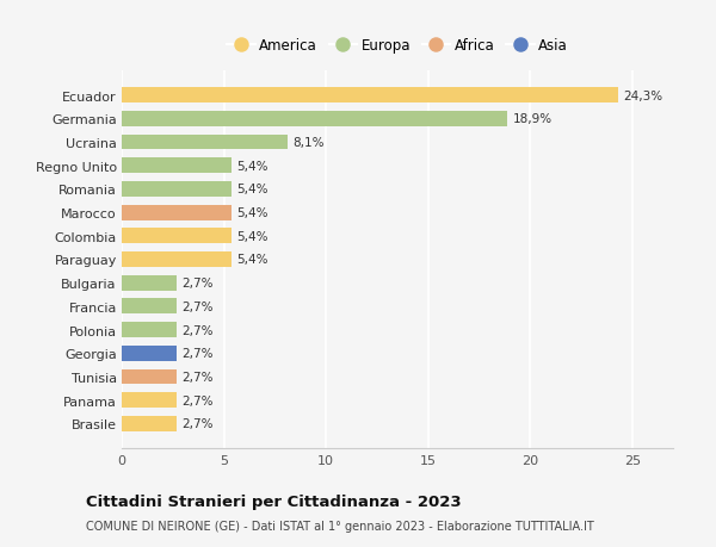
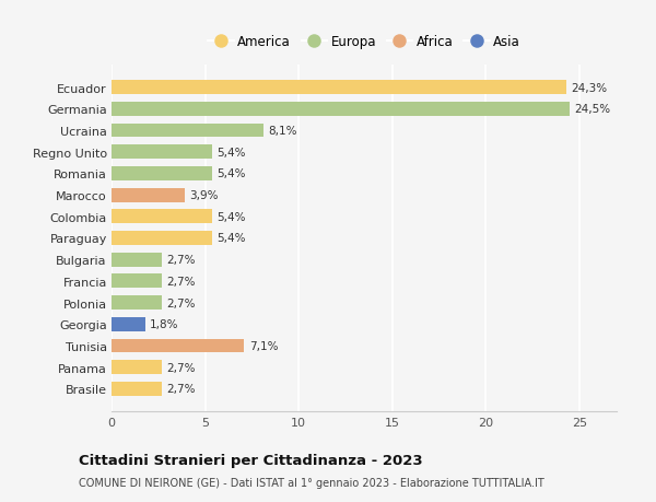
Germania: 18,9% -> 24,5%
Marocco: 5,4% -> 3,9%
Georgia: 2,7% -> 1,8%
Tunisia: 2,7% -> 7,1%
